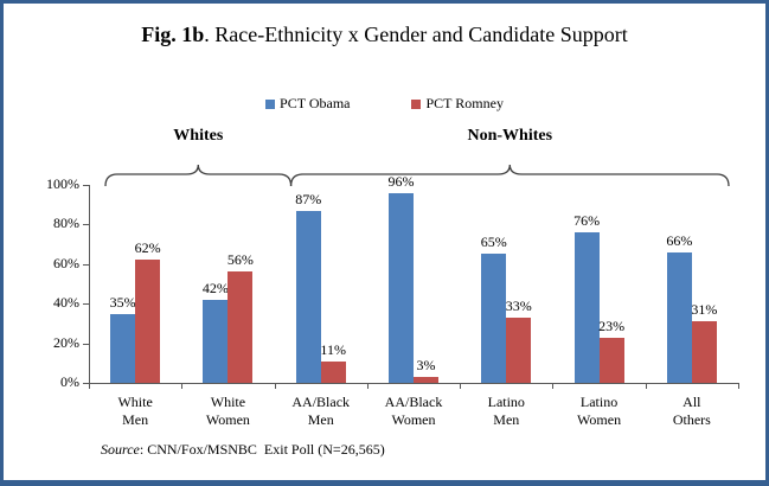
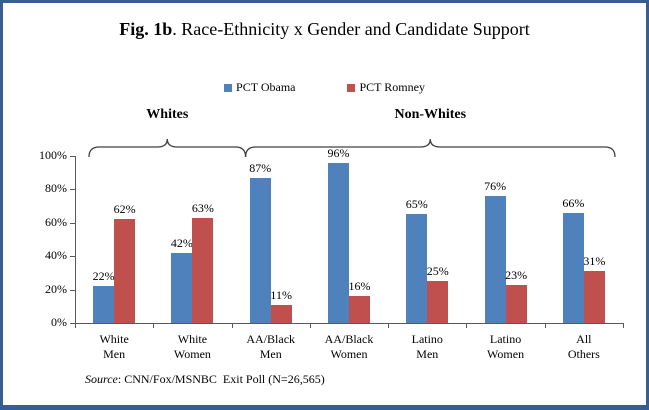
PCT Obama/White Men: 35% -> 22%
PCT Romney/White Women: 56% -> 63%
PCT Romney/AA/Black Women: 3% -> 16%
PCT Romney/Latino Men: 33% -> 25%
